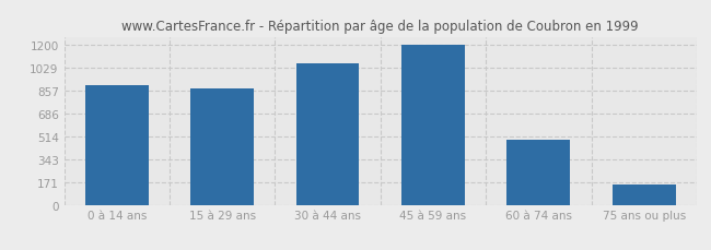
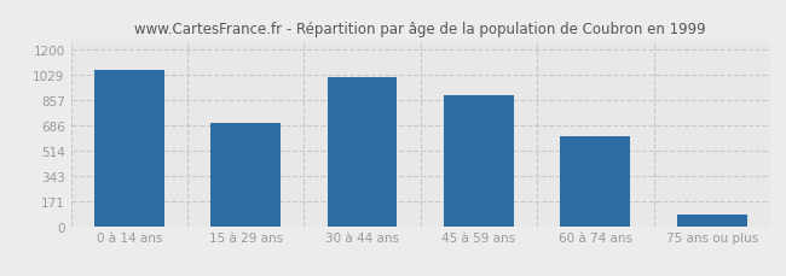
0 à 14 ans: 900 -> 1060
15 à 29 ans: 870 -> 700
30 à 44 ans: 1060 -> 1010
45 à 59 ans: 1200 -> 890
60 à 74 ans: 490 -> 610
75 ans ou plus: 160 -> 80
